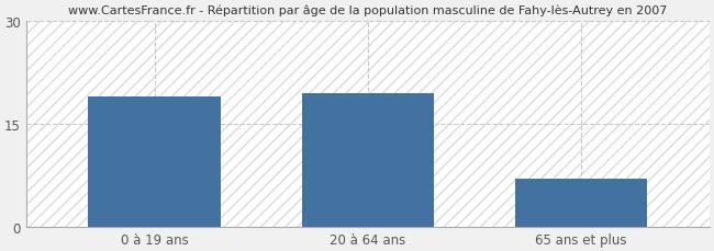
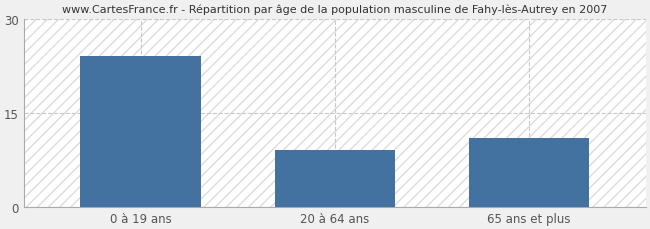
0 à 19 ans: 19.0 -> 24.0
20 à 64 ans: 19.5 -> 9.0
65 ans et plus: 7.0 -> 11.0
